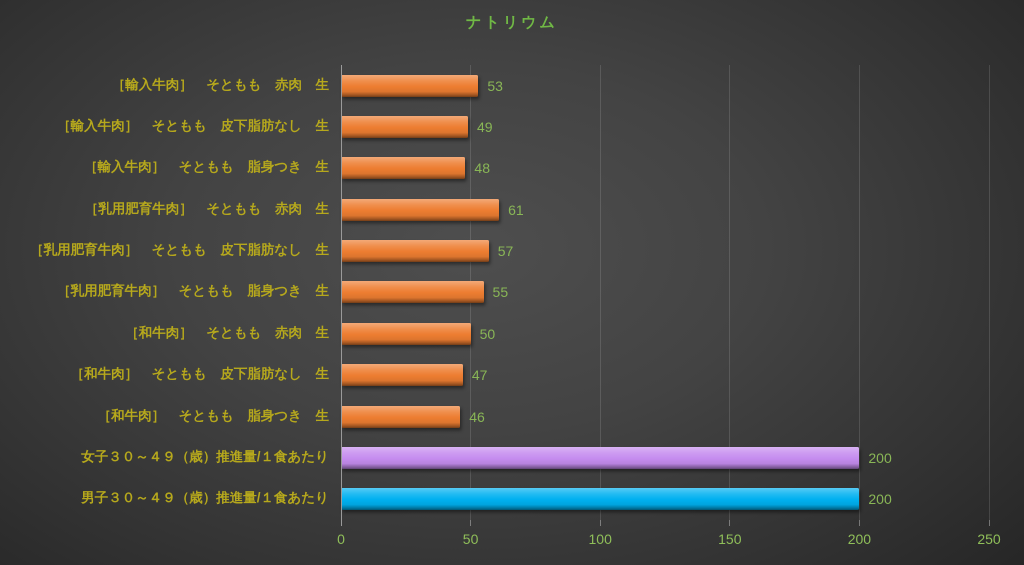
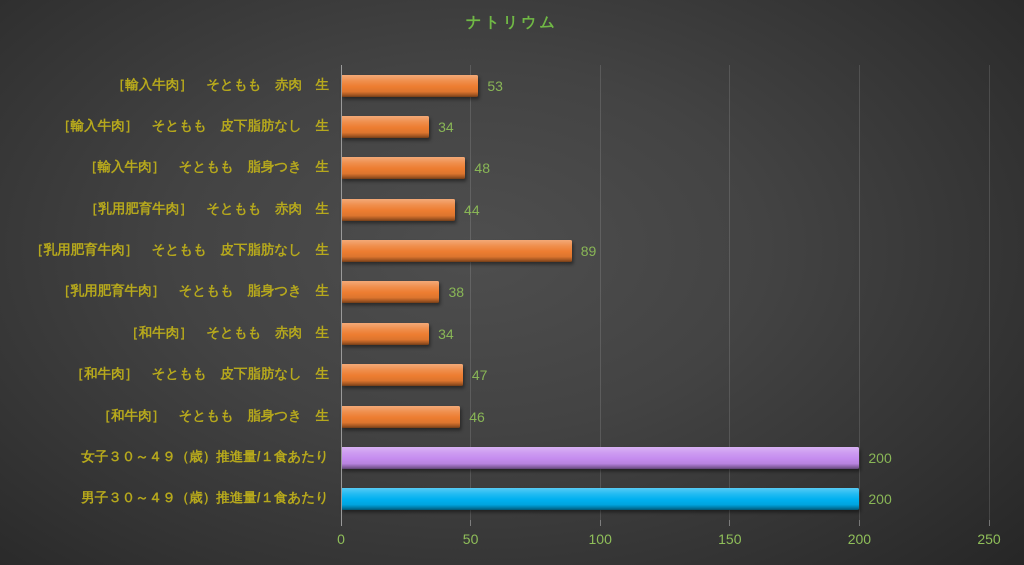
［輸入牛肉］ そともも 皮下脂肪なし 生: 49 -> 34
［乳用肥育牛肉］ そともも 赤肉 生: 61 -> 44
［乳用肥育牛肉］ そともも 皮下脂肪なし 生: 57 -> 89
［乳用肥育牛肉］ そともも 脂身つき 生: 55 -> 38
［和牛肉］ そともも 赤肉 生: 50 -> 34
